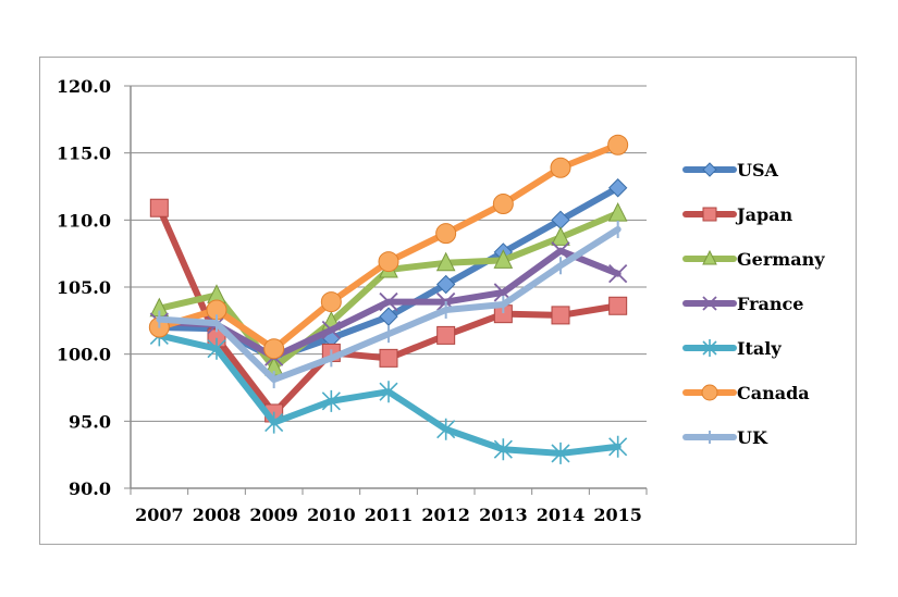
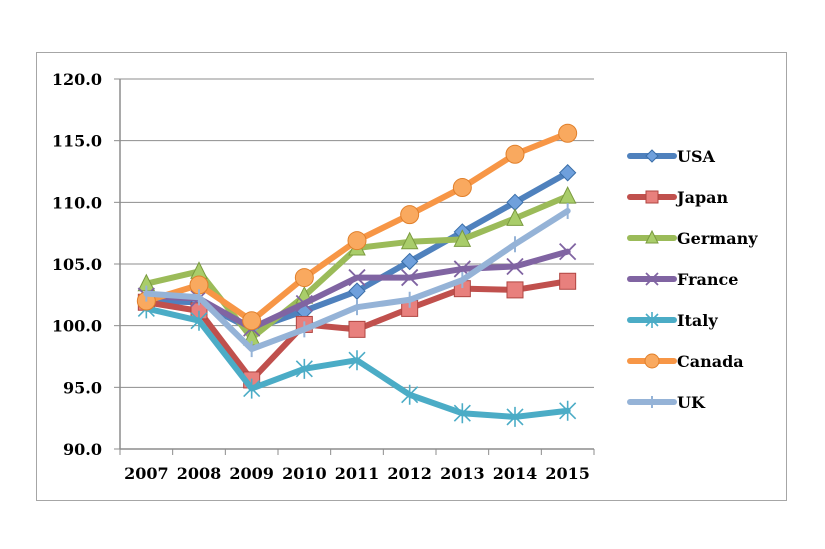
Japan/2007: 110.9 -> 101.9
UK/2012: 103.3 -> 102.1
France/2014: 107.7 -> 104.8
